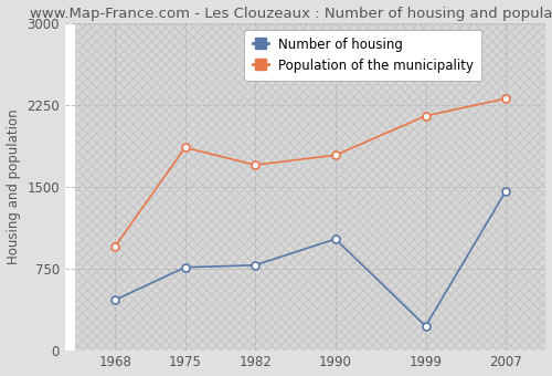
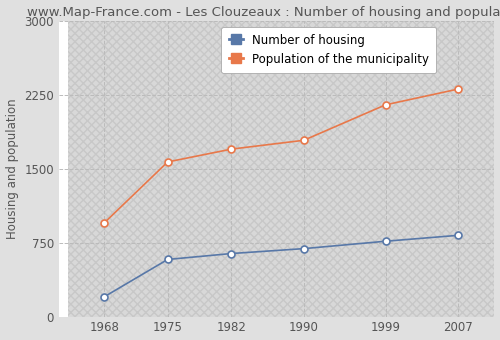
Number of housing/1968: 460 -> 200
Number of housing/1975: 760 -> 580
Population of the municipality/1975: 1860 -> 1570
Number of housing/1982: 780 -> 640
Number of housing/1990: 1020 -> 690
Number of housing/1999: 220 -> 760
Number of housing/2007: 1460 -> 820
